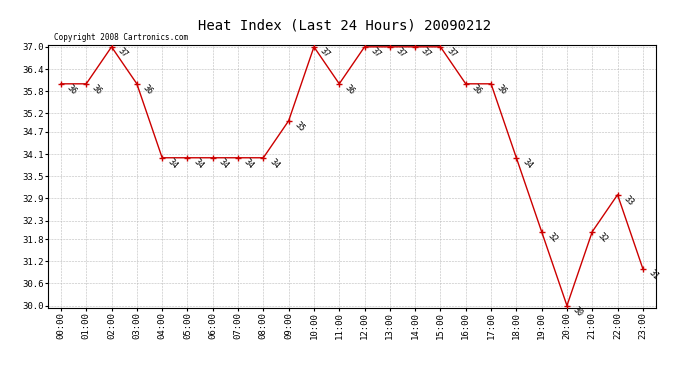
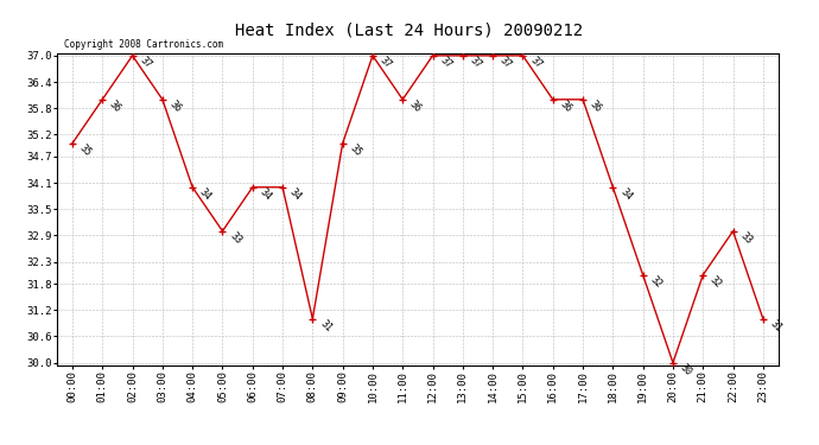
00:00: 36 -> 35
05:00: 34 -> 33
08:00: 34 -> 31
